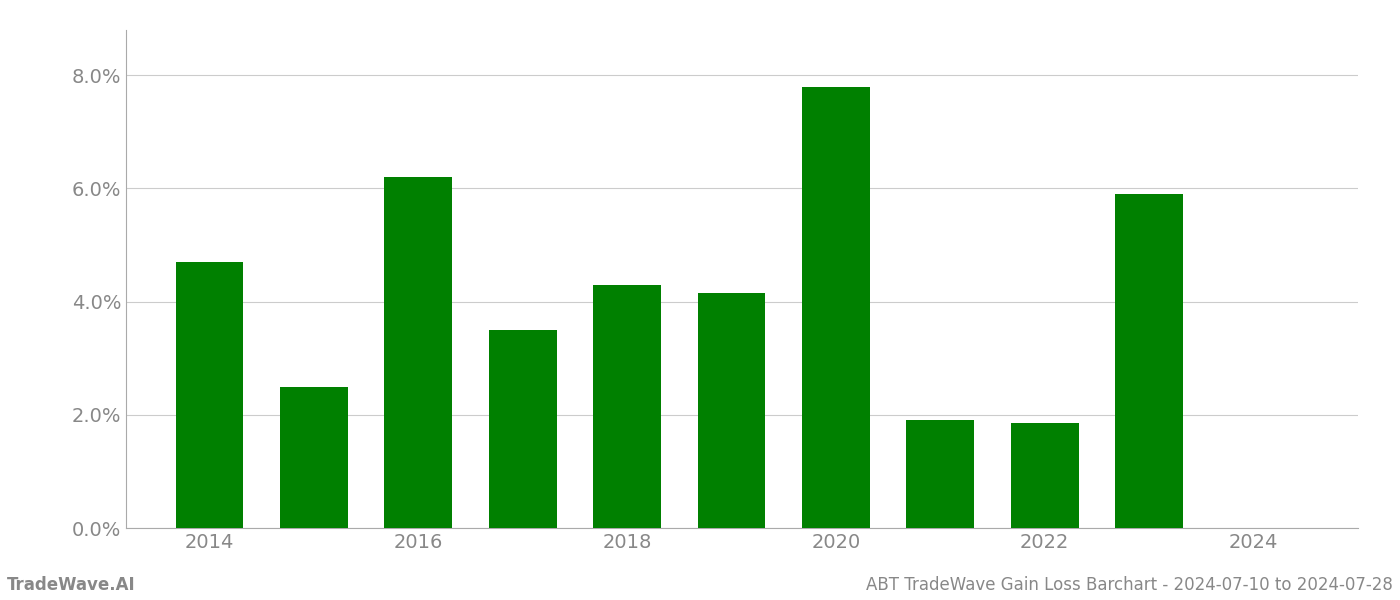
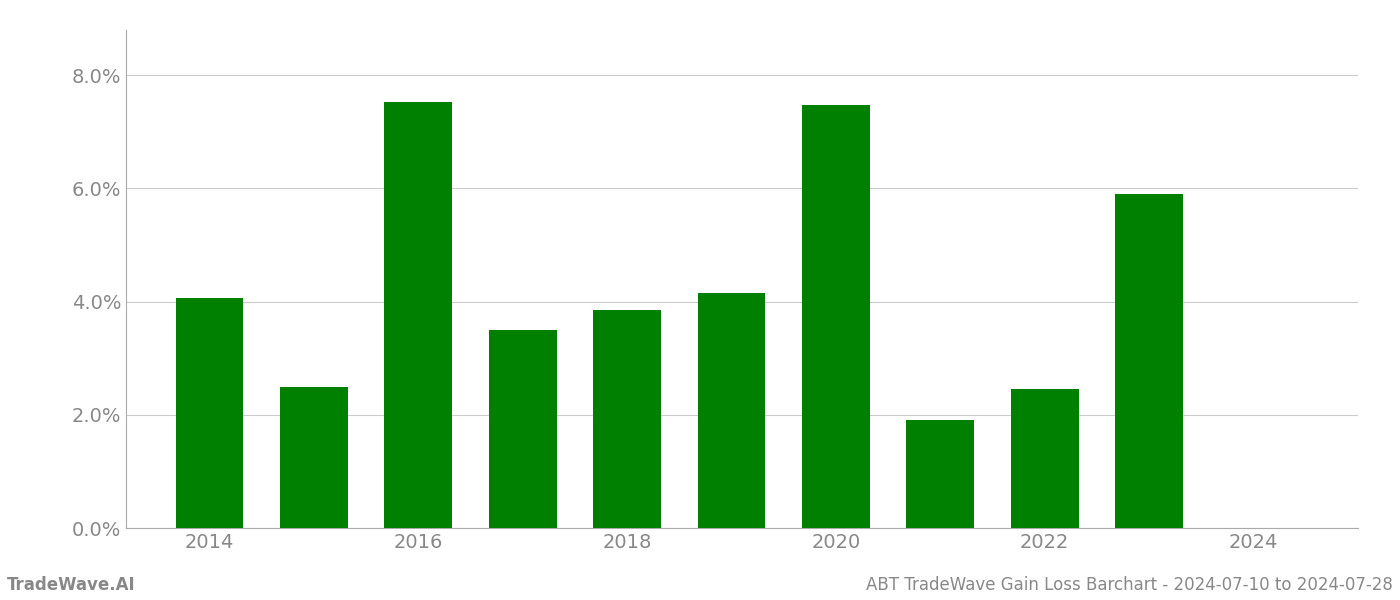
2014: 4.70% -> 4.06%
2016: 6.20% -> 7.52%
2018: 4.30% -> 3.86%
2020: 7.80% -> 7.48%
2022: 1.85% -> 2.46%
